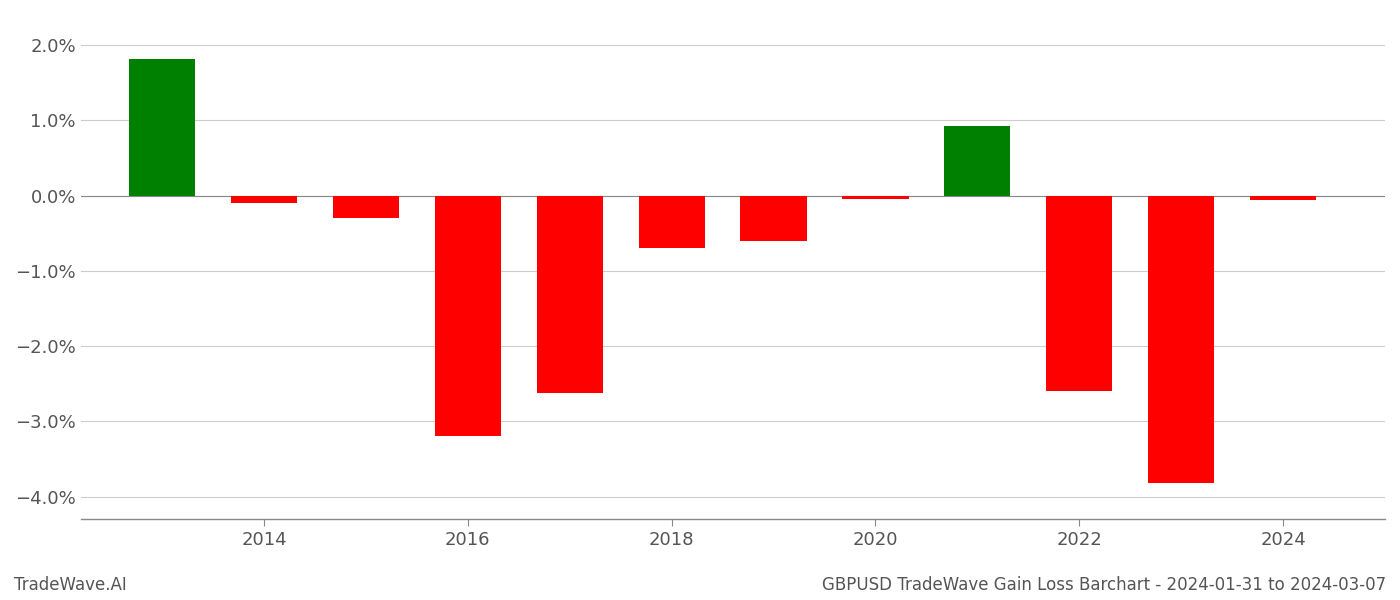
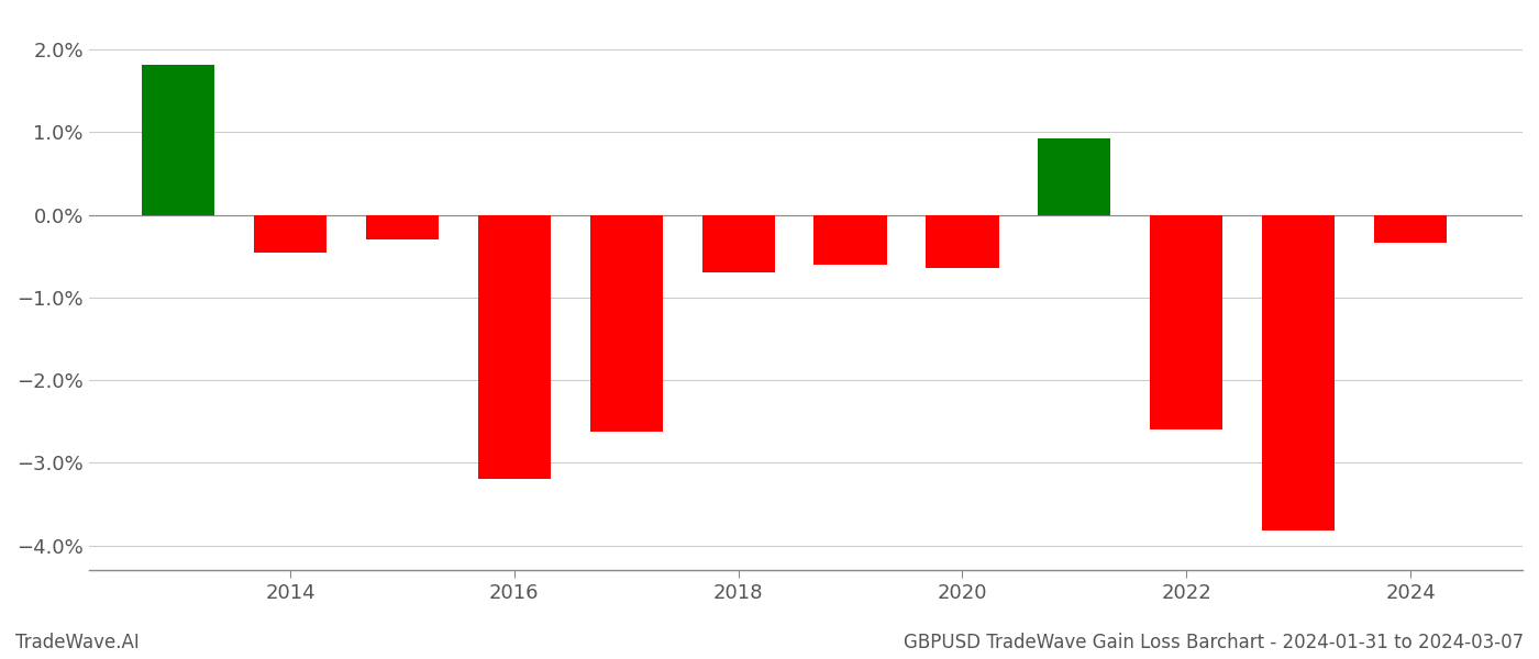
2014: -0.10% -> -0.46%
2020: -0.05% -> -0.64%
2024: -0.06% -> -0.34%
